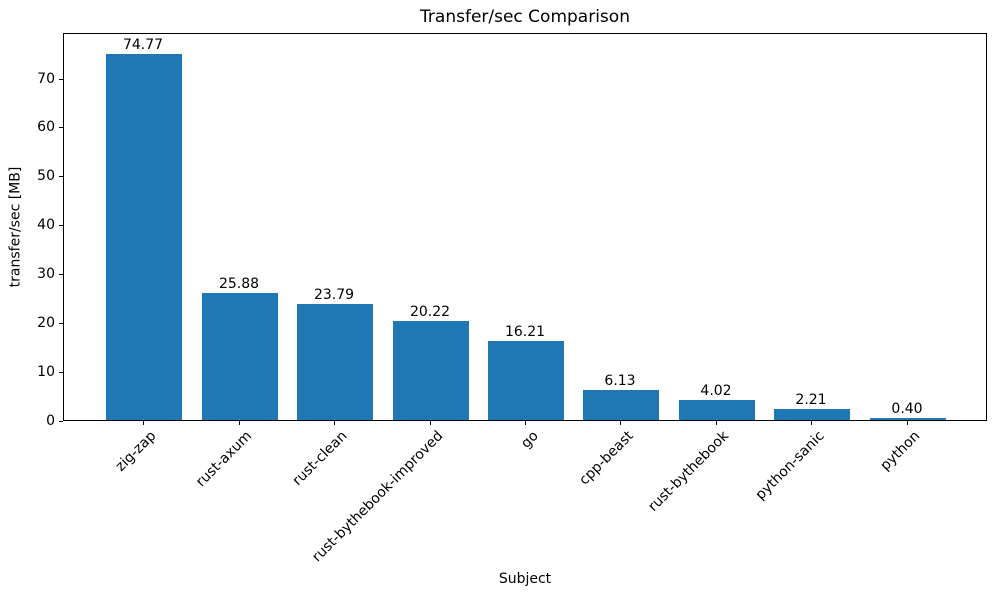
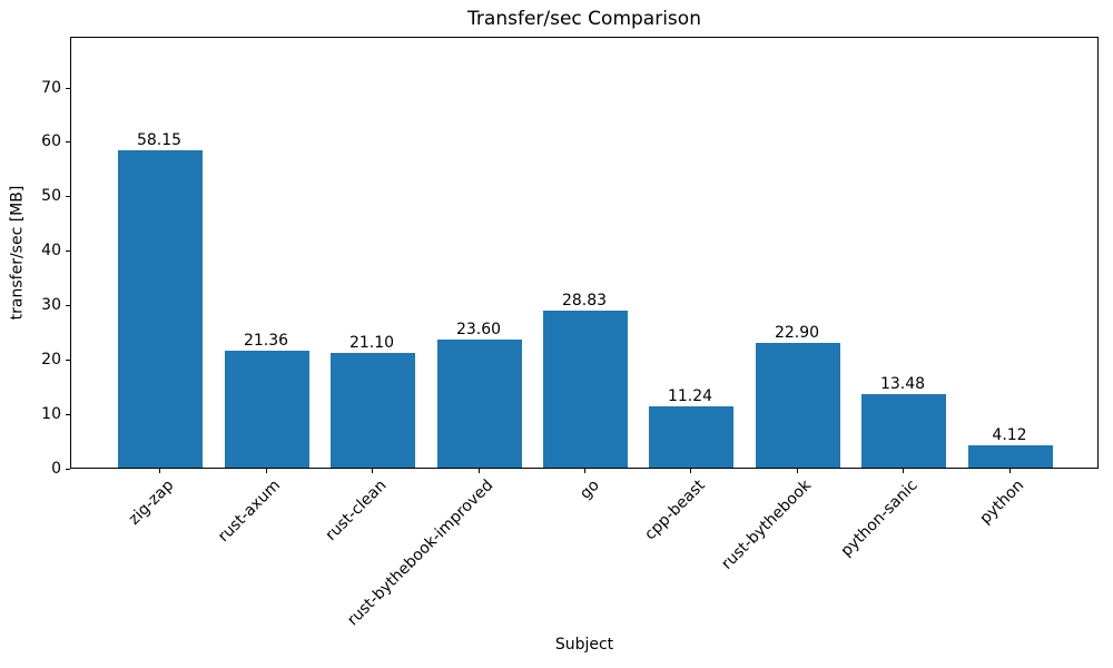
zig-zap: 74.77 -> 58.15
rust-axum: 25.88 -> 21.36
rust-clean: 23.79 -> 21.10
rust-bythebook-improved: 20.22 -> 23.60
go: 16.21 -> 28.83
cpp-beast: 6.13 -> 11.24
rust-bythebook: 4.02 -> 22.90
python-sanic: 2.21 -> 13.48
python: 0.40 -> 4.12
